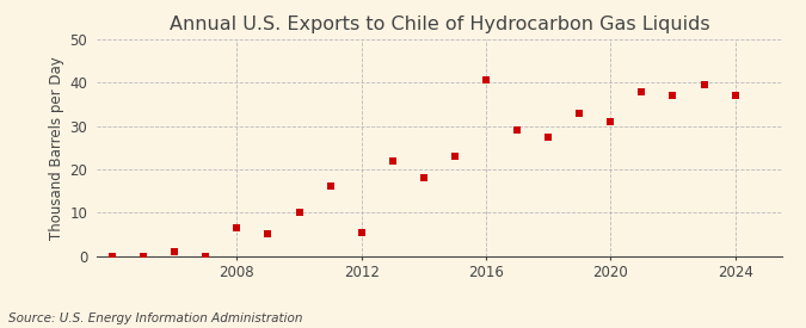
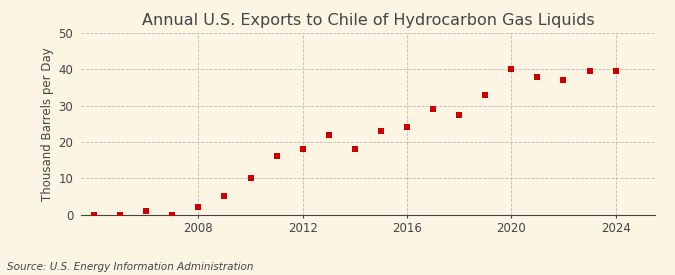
2008: 6.5 -> 2.0
2012: 5.5 -> 18.0
2016: 40.5 -> 24.0
2020: 31.0 -> 40.0
2024: 37.0 -> 39.5
